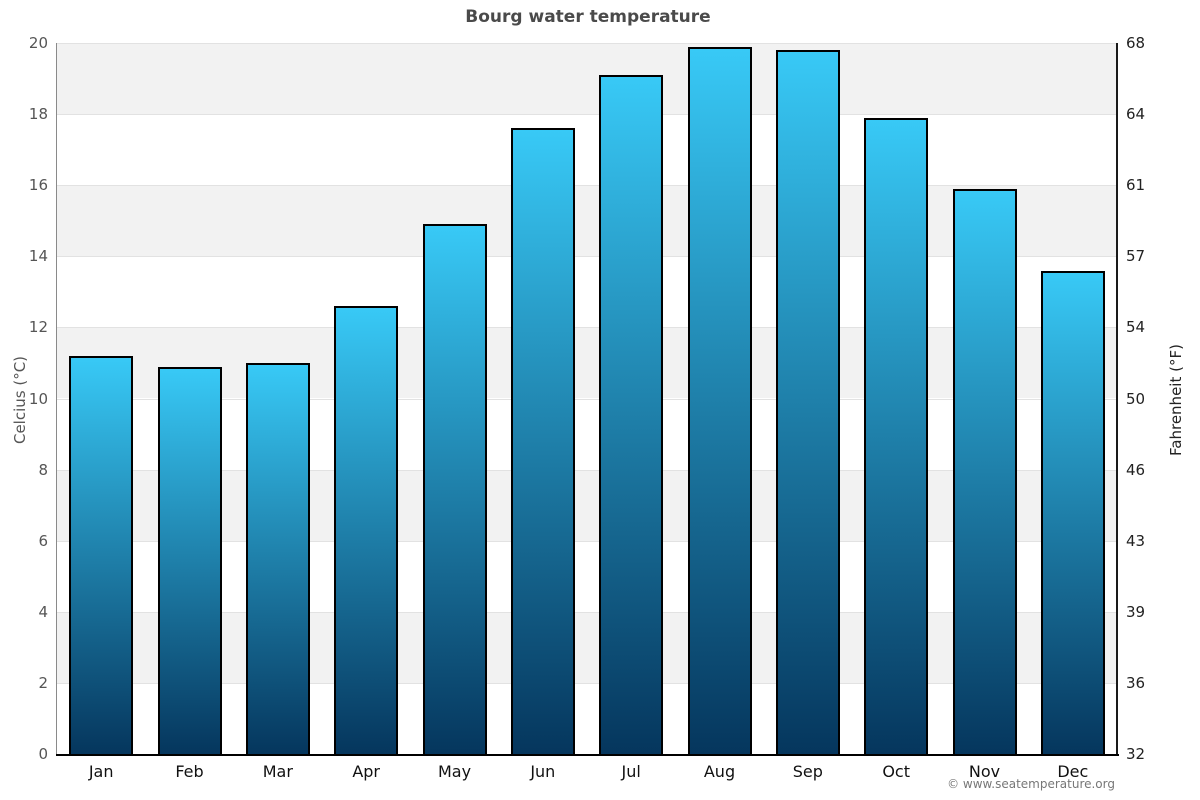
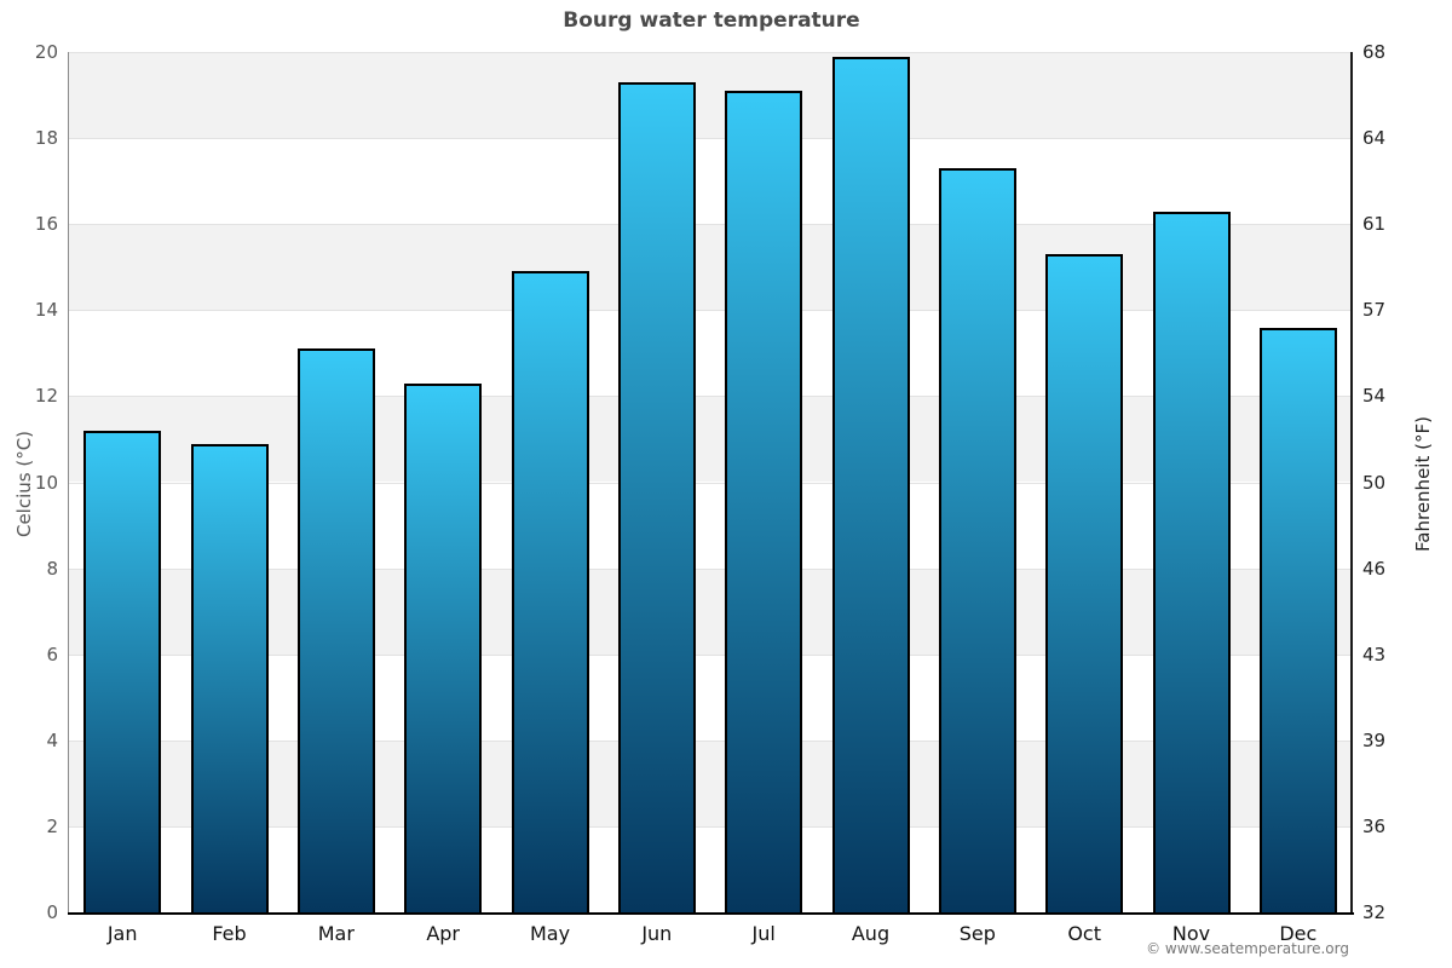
Mar: 11.0 -> 13.1
Apr: 12.6 -> 12.3
Jun: 17.6 -> 19.3
Sep: 19.8 -> 17.3
Oct: 17.9 -> 15.3
Nov: 15.9 -> 16.3
